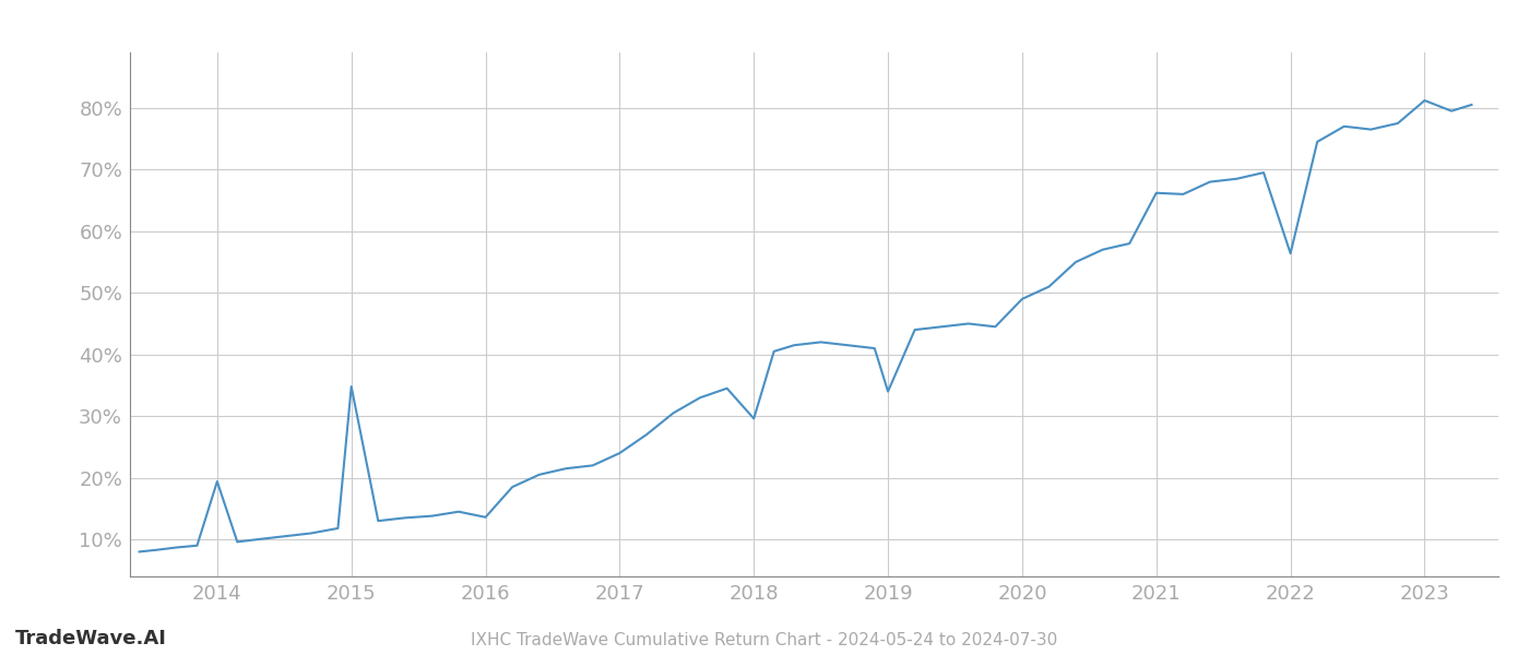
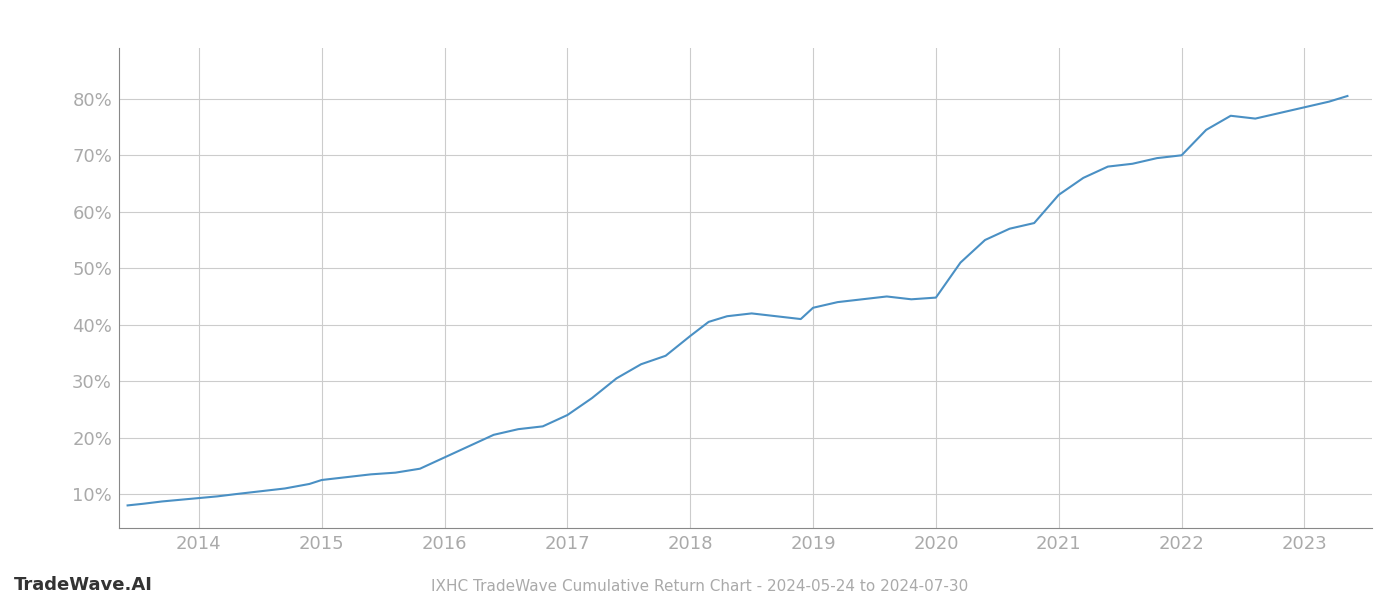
2014: 19.4% -> 9.3%
2015: 34.8% -> 12.5%
2016: 13.6% -> 16.5%
2018: 29.6% -> 38.0%
2019: 34.0% -> 43.0%
2020: 49.0% -> 44.8%
2021: 66.2% -> 63.0%
2022: 56.4% -> 70.0%
2023: 81.2% -> 78.5%
